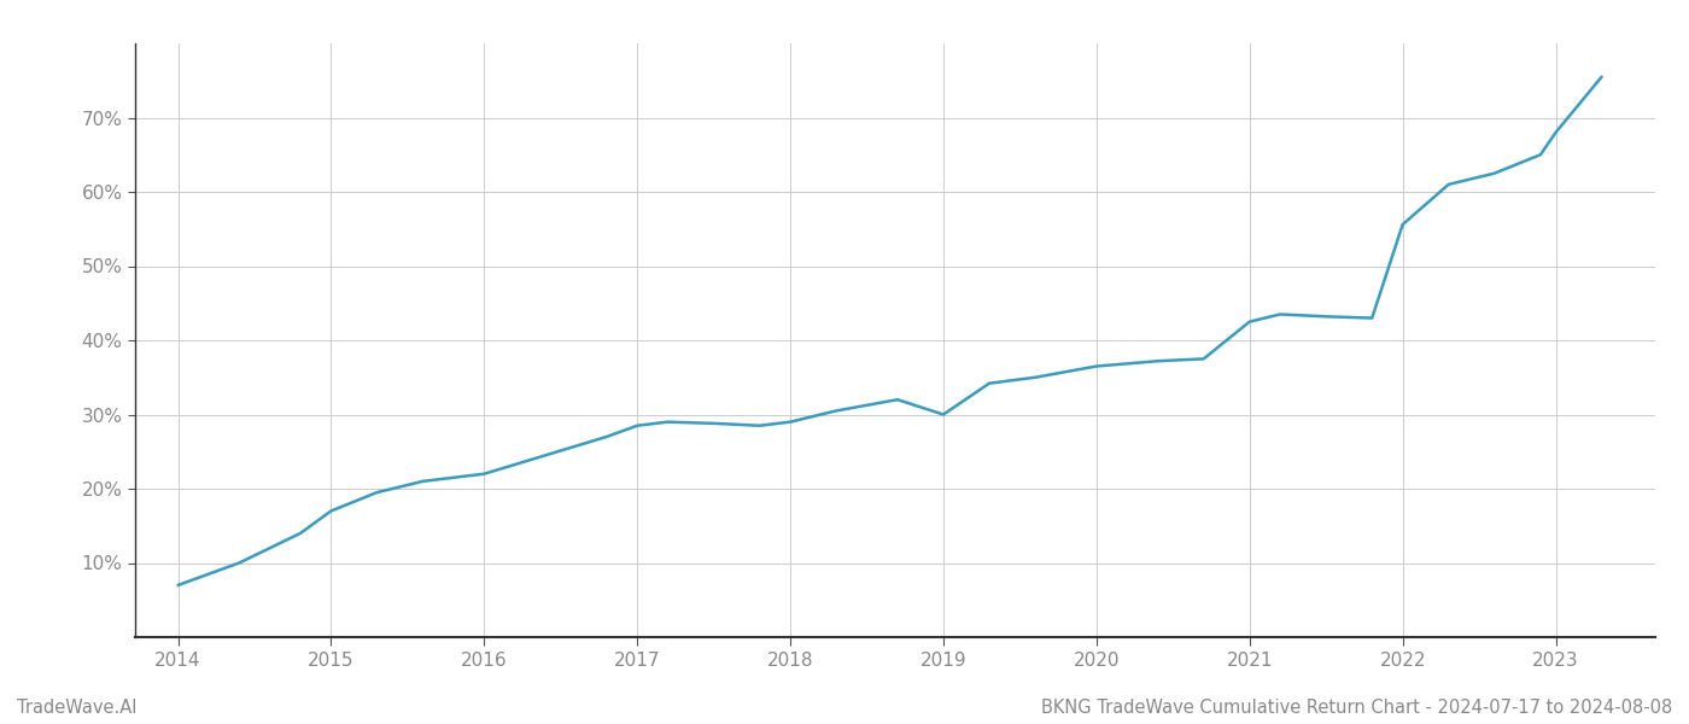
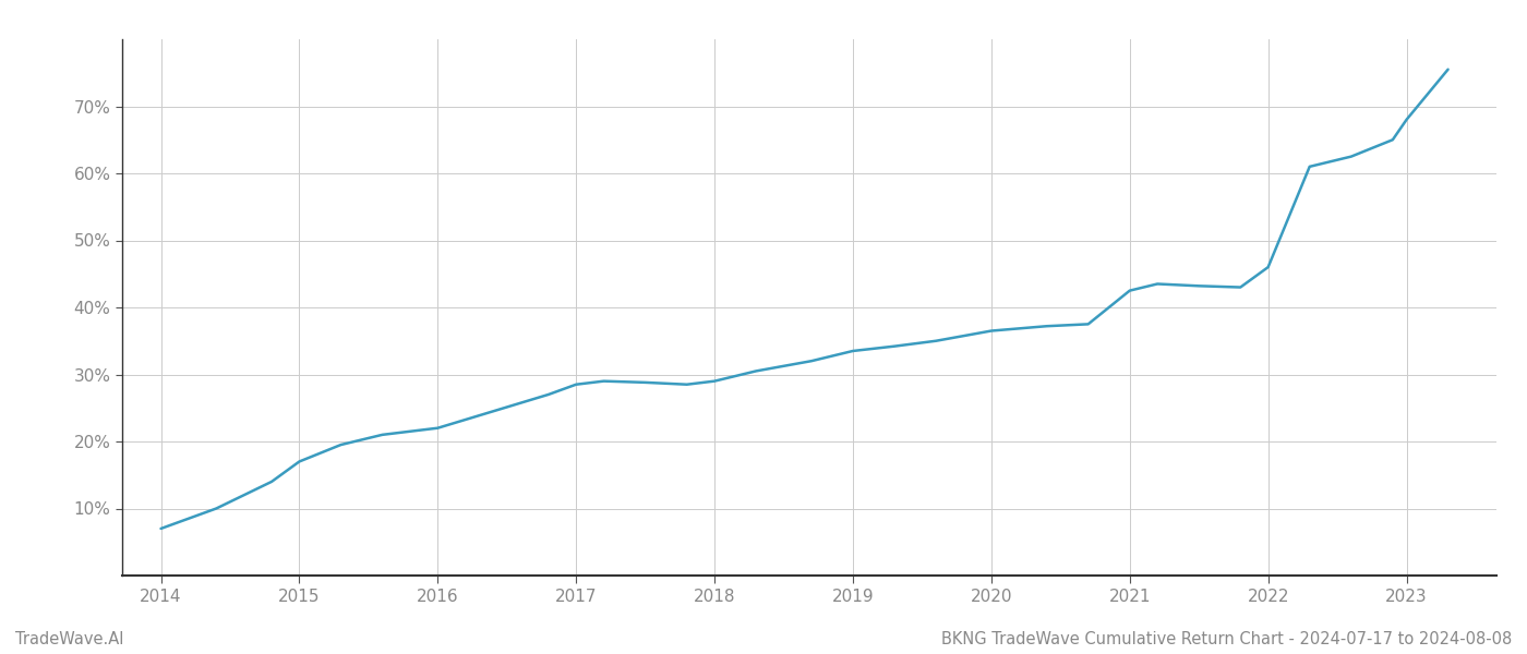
2019: 30.0% -> 33.5%
2022: 55.6% -> 46.0%
